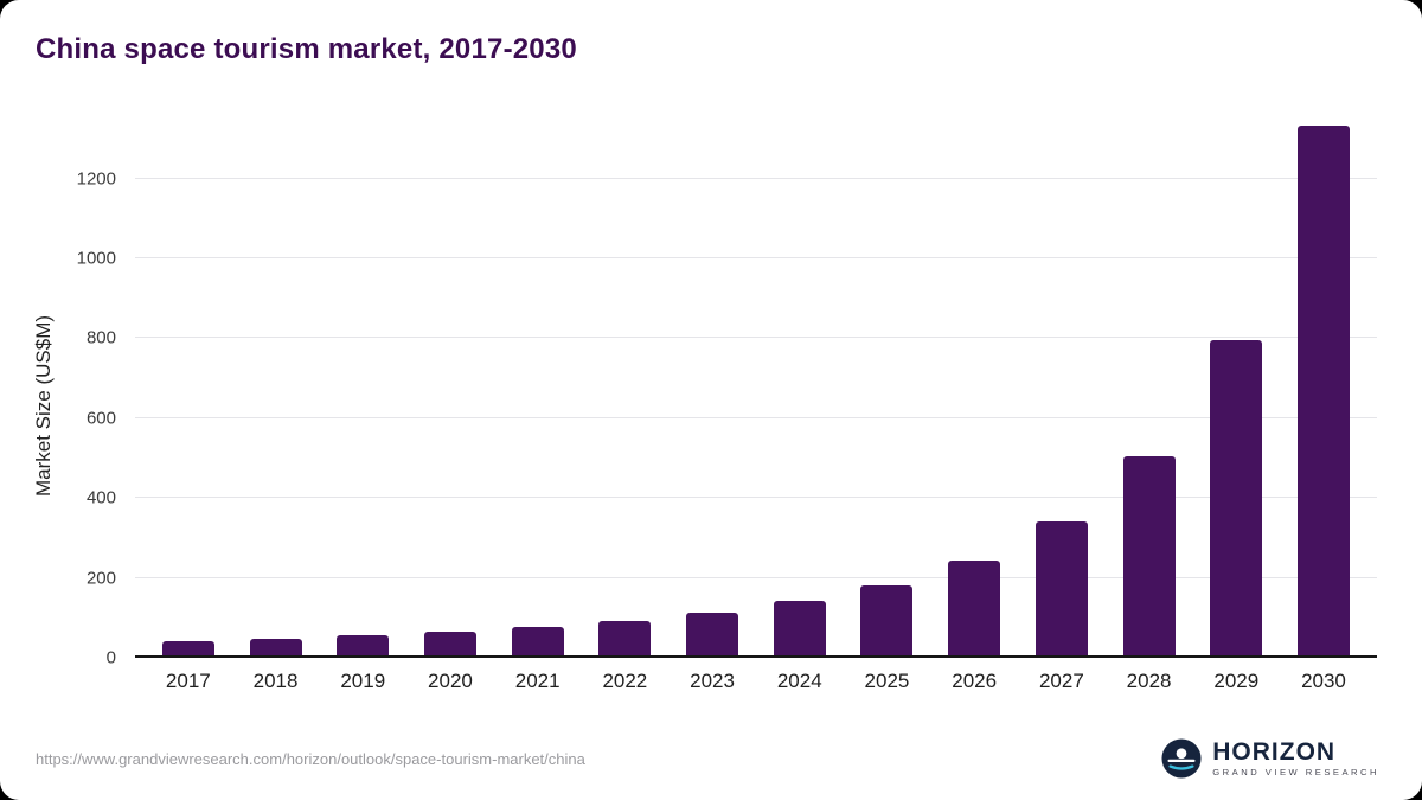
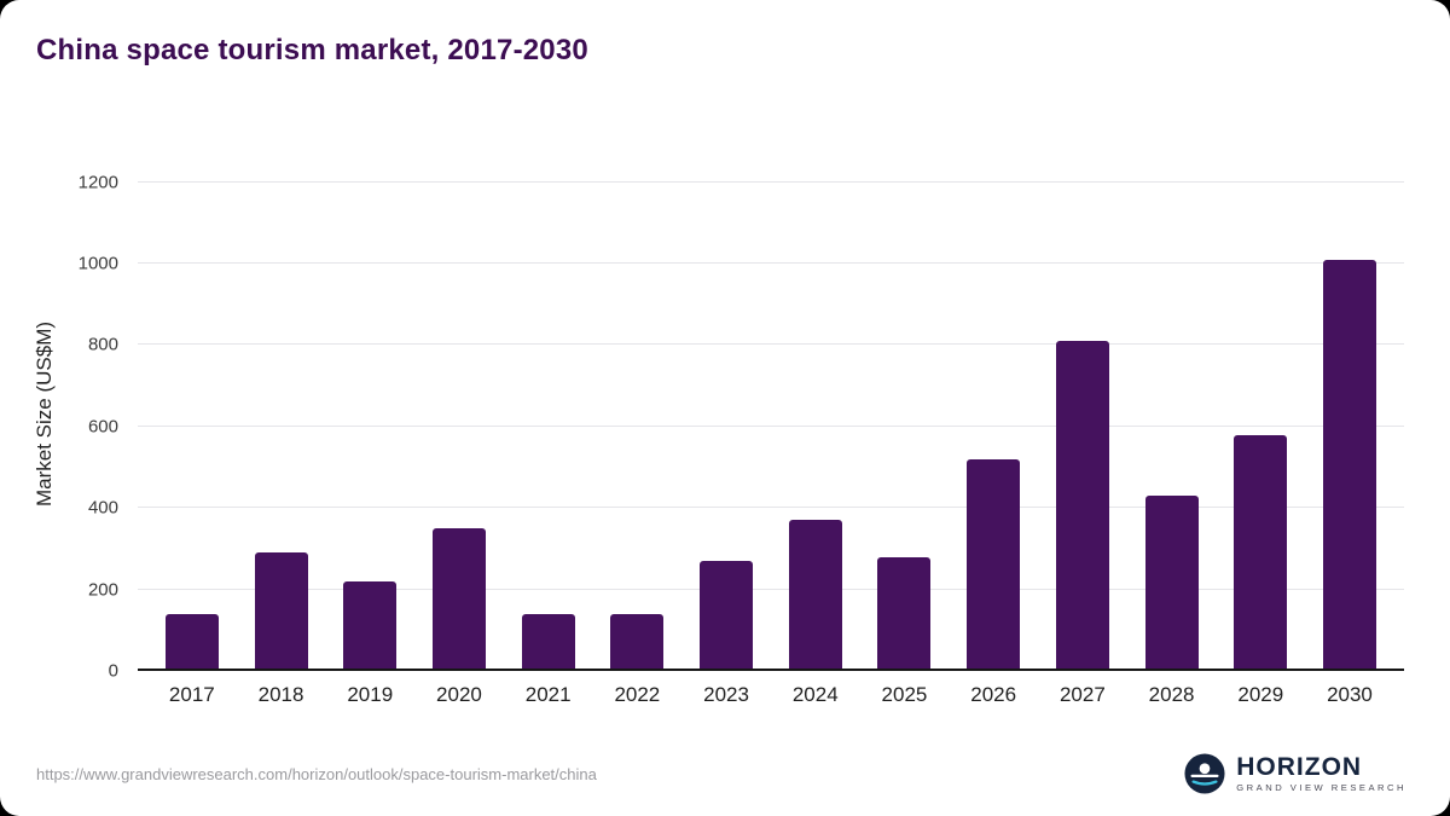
2017: 40 -> 140
2018: 50 -> 290
2019: 60 -> 220
2020: 60 -> 350
2021: 80 -> 140
2022: 90 -> 140
2023: 110 -> 270
2024: 140 -> 370
2025: 180 -> 280
2026: 240 -> 520
2027: 340 -> 810
2028: 500 -> 430
2029: 800 -> 580
2030: 1330 -> 1010
